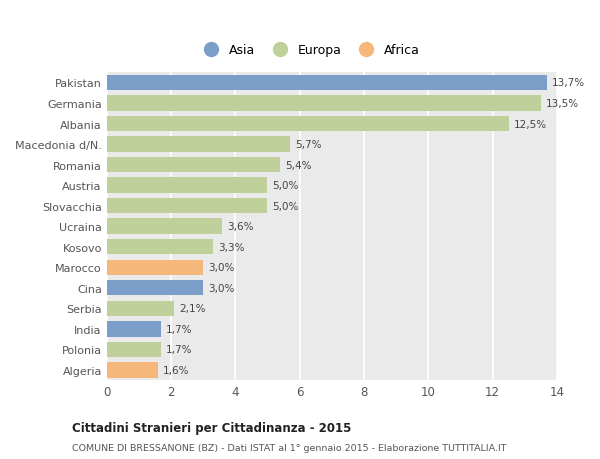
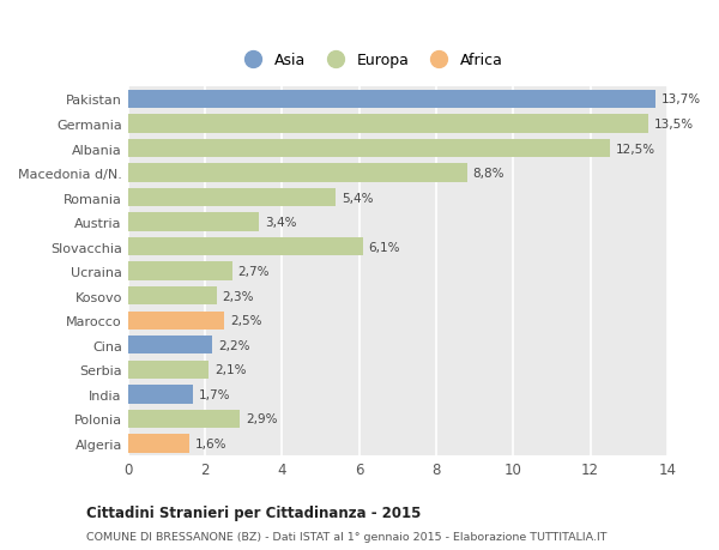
Macedonia d/N.: 5,7% -> 8,8%
Austria: 5,0% -> 3,4%
Slovacchia: 5,0% -> 6,1%
Ucraina: 3,6% -> 2,7%
Kosovo: 3,3% -> 2,3%
Marocco: 3,0% -> 2,5%
Cina: 3,0% -> 2,2%
Polonia: 1,7% -> 2,9%
